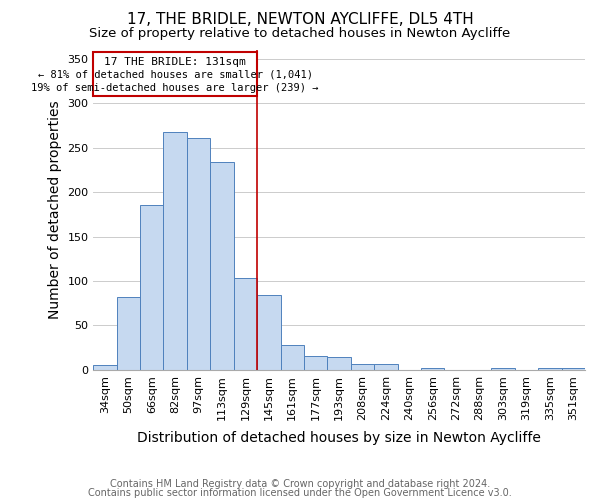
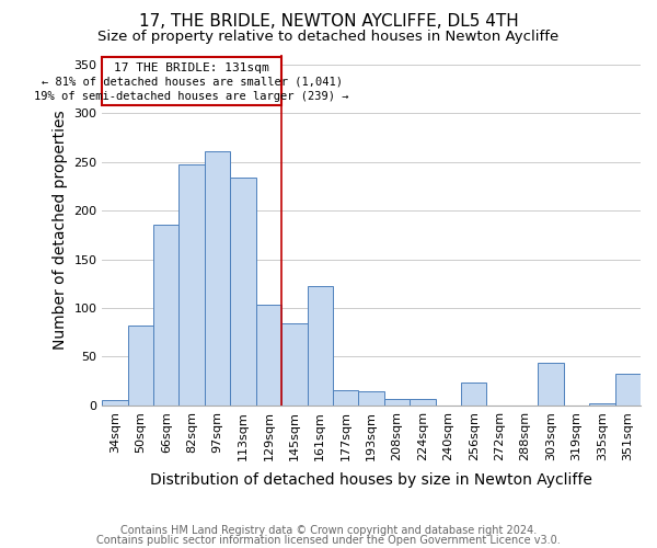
82sqm: 268 -> 248
161sqm: 28 -> 122
256sqm: 2 -> 24
303sqm: 2 -> 44
351sqm: 2 -> 32
